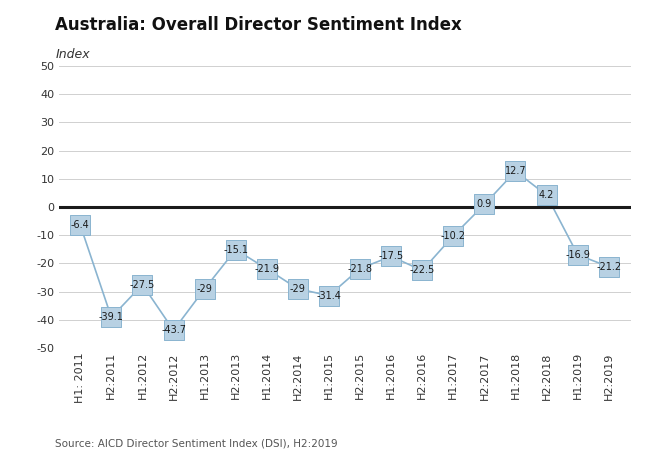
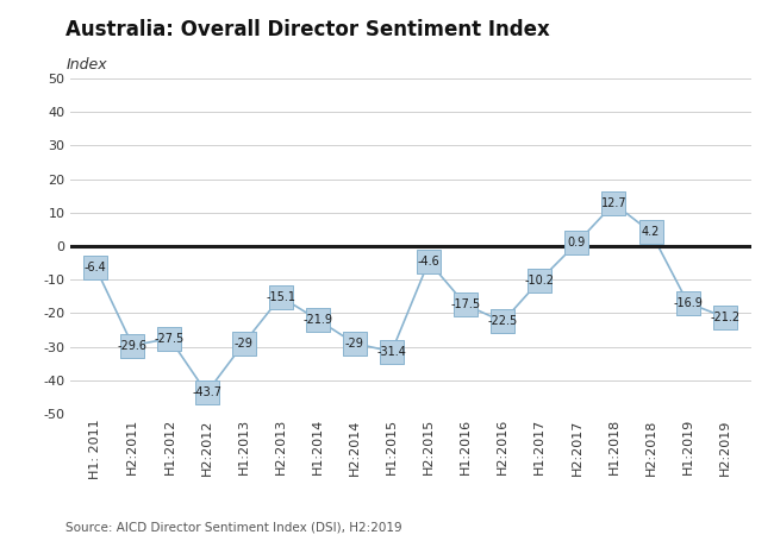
H2:2011: -39.1 -> -29.6
H2:2015: -21.8 -> -4.6
